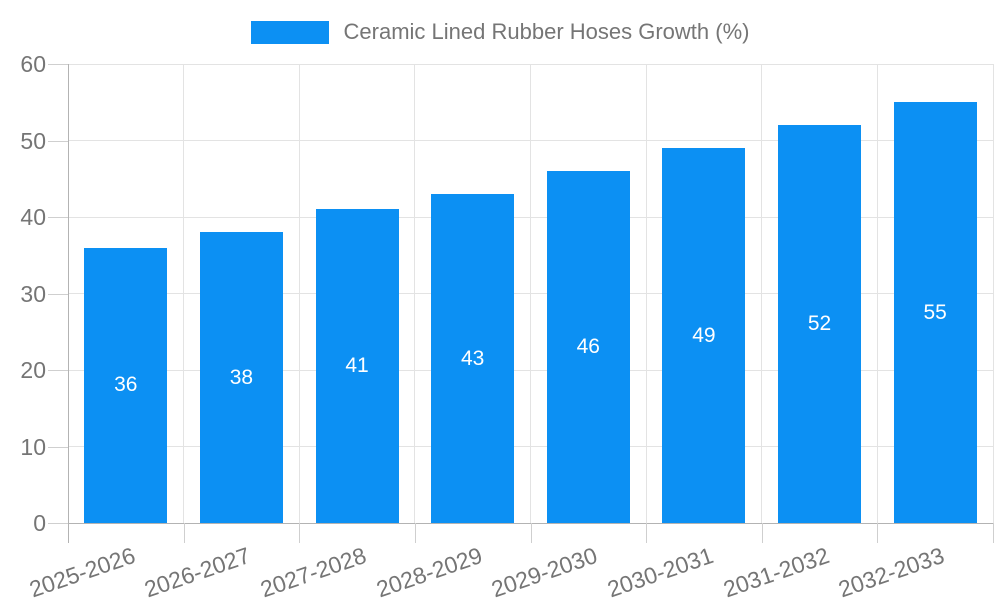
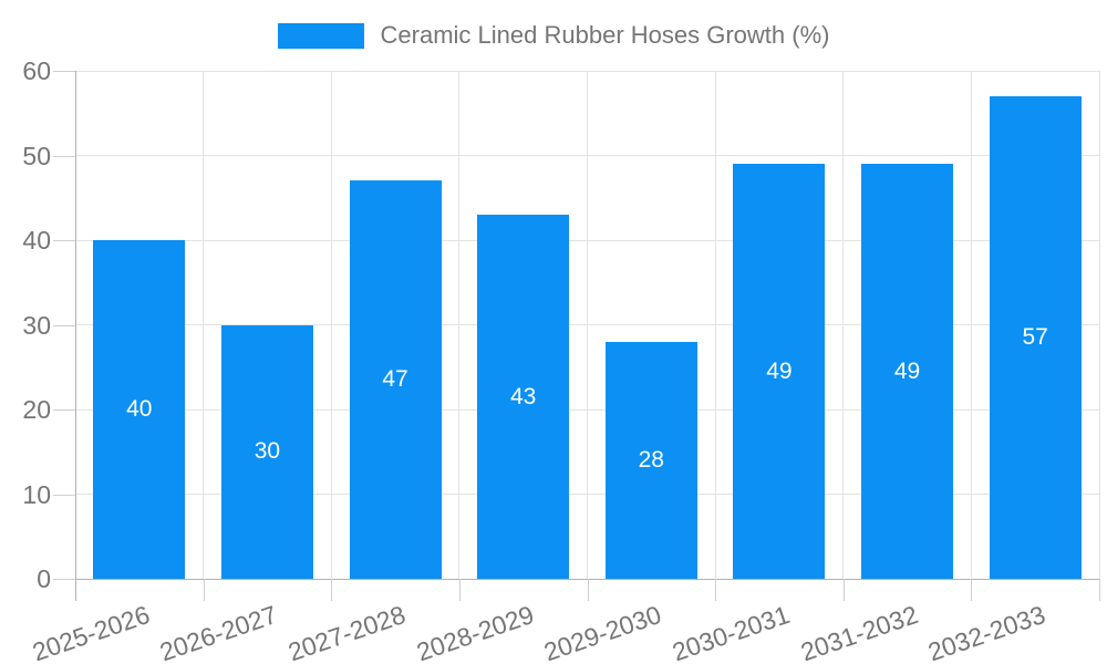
2025-2026: 36 -> 40
2026-2027: 38 -> 30
2027-2028: 41 -> 47
2029-2030: 46 -> 28
2031-2032: 52 -> 49
2032-2033: 55 -> 57
